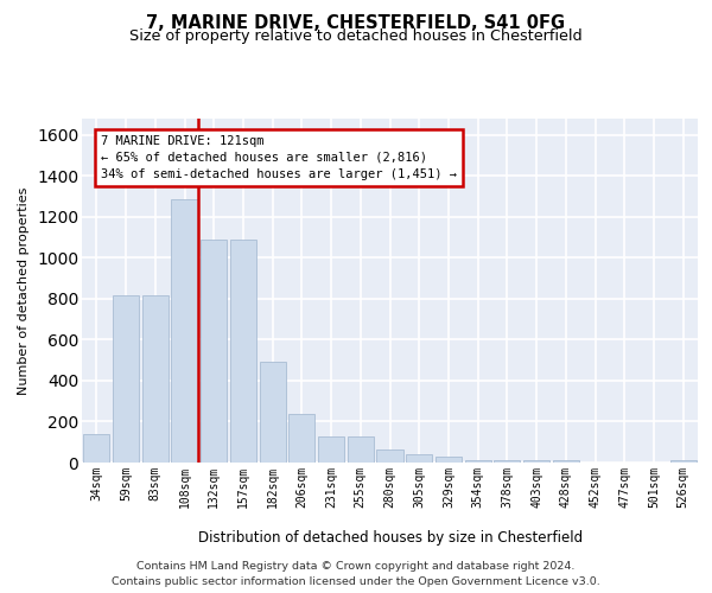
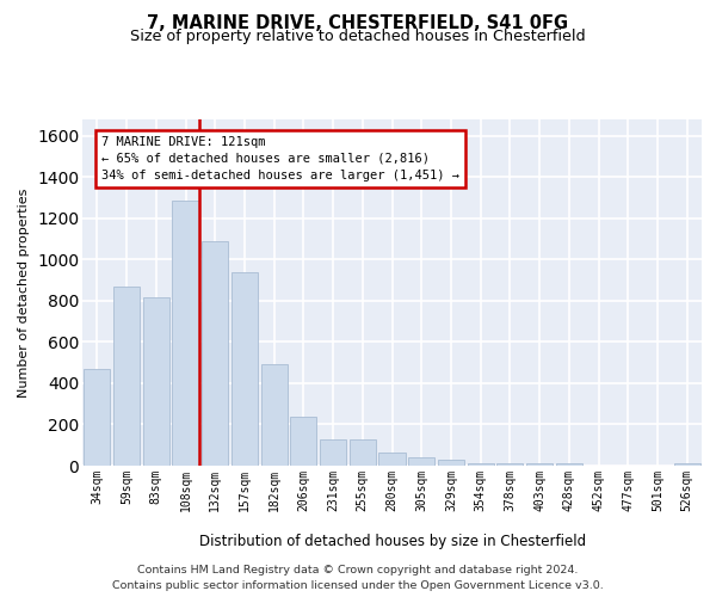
34sqm: 140 -> 470
59sqm: 820 -> 870
157sqm: 1090 -> 940
